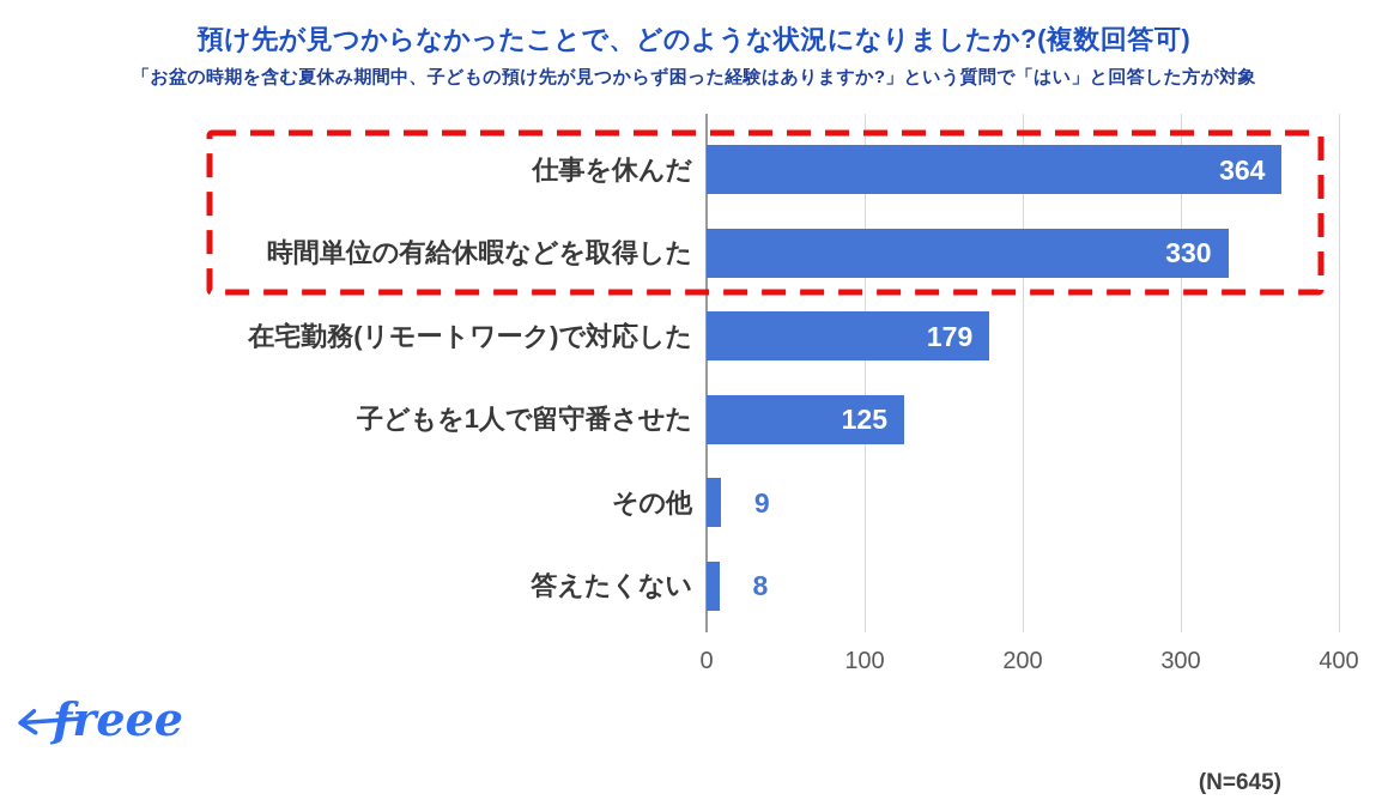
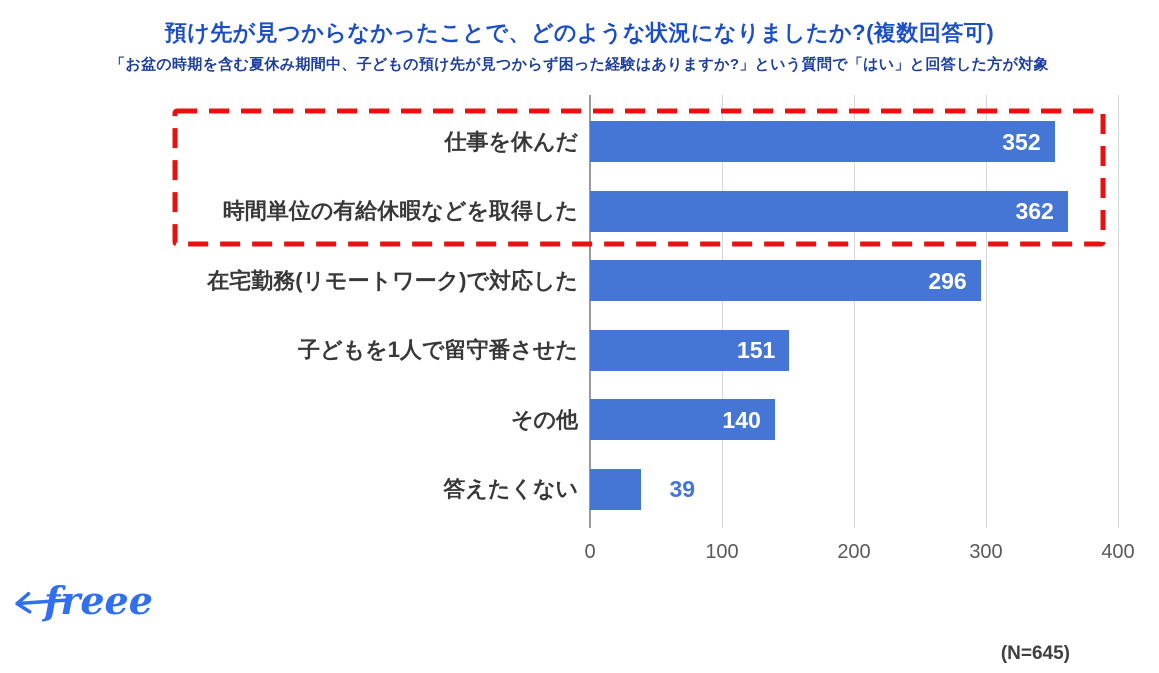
仕事を休んだ: 364 -> 352
時間単位の有給休暇などを取得した: 330 -> 362
在宅勤務(リモートワーク)で対応した: 179 -> 296
子どもを1人で留守番させた: 125 -> 151
その他: 9 -> 140
答えたくない: 8 -> 39
